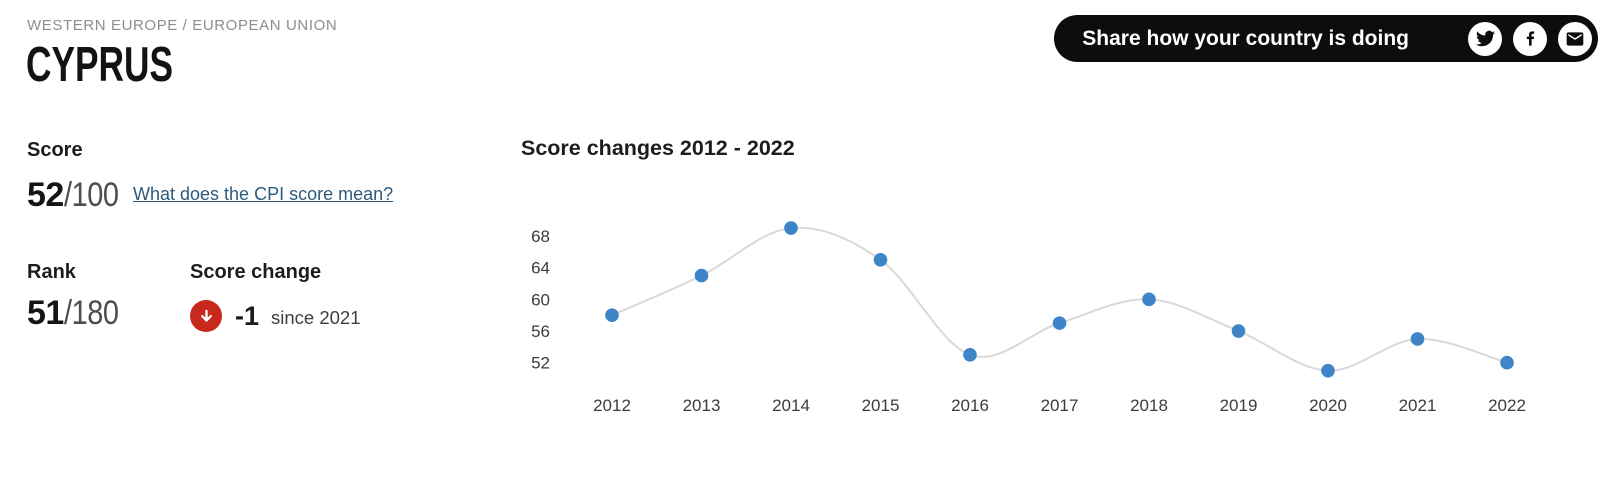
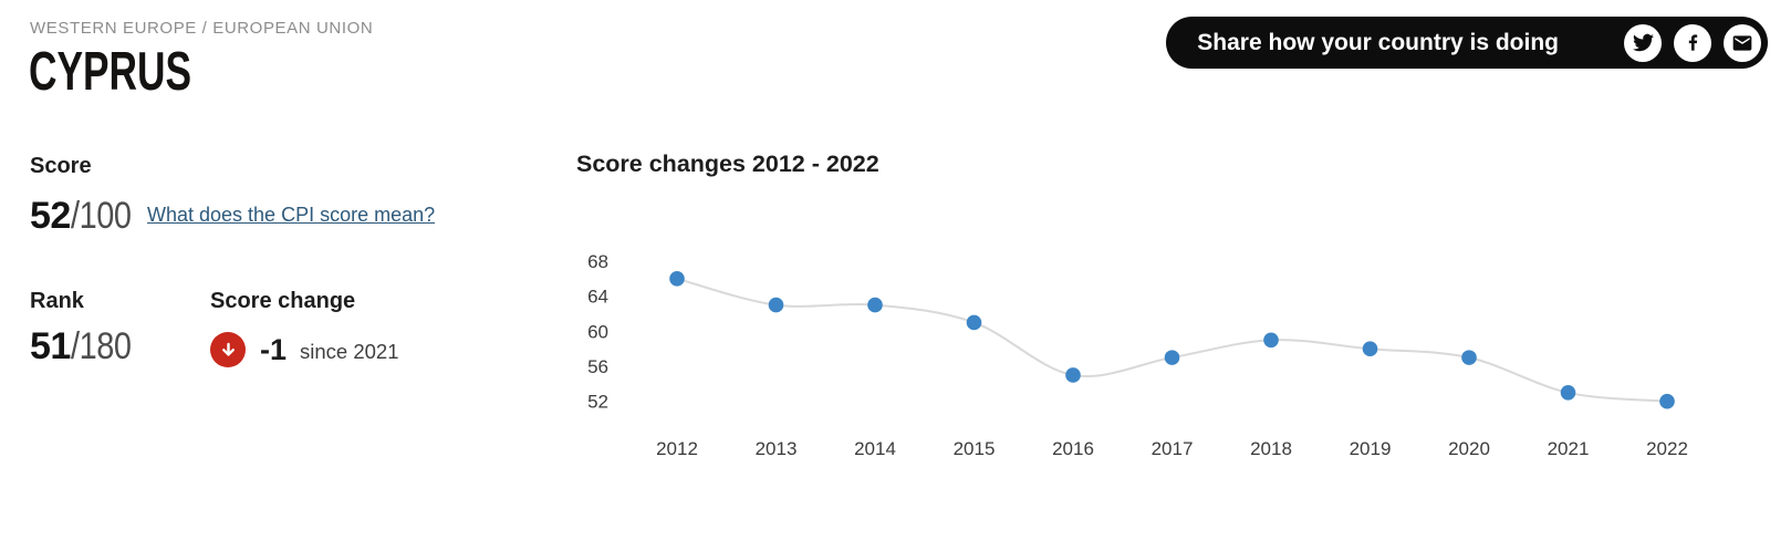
2012: 58 -> 66
2014: 69 -> 63
2015: 65 -> 61
2016: 53 -> 55
2018: 60 -> 59
2019: 56 -> 58
2020: 51 -> 57
2021: 55 -> 53
